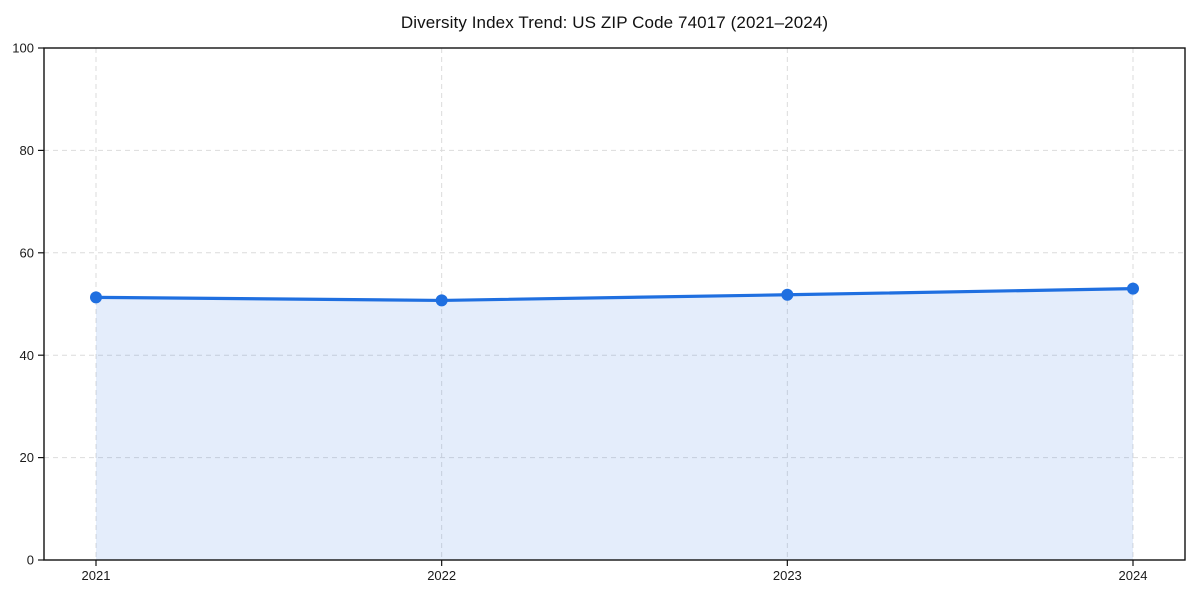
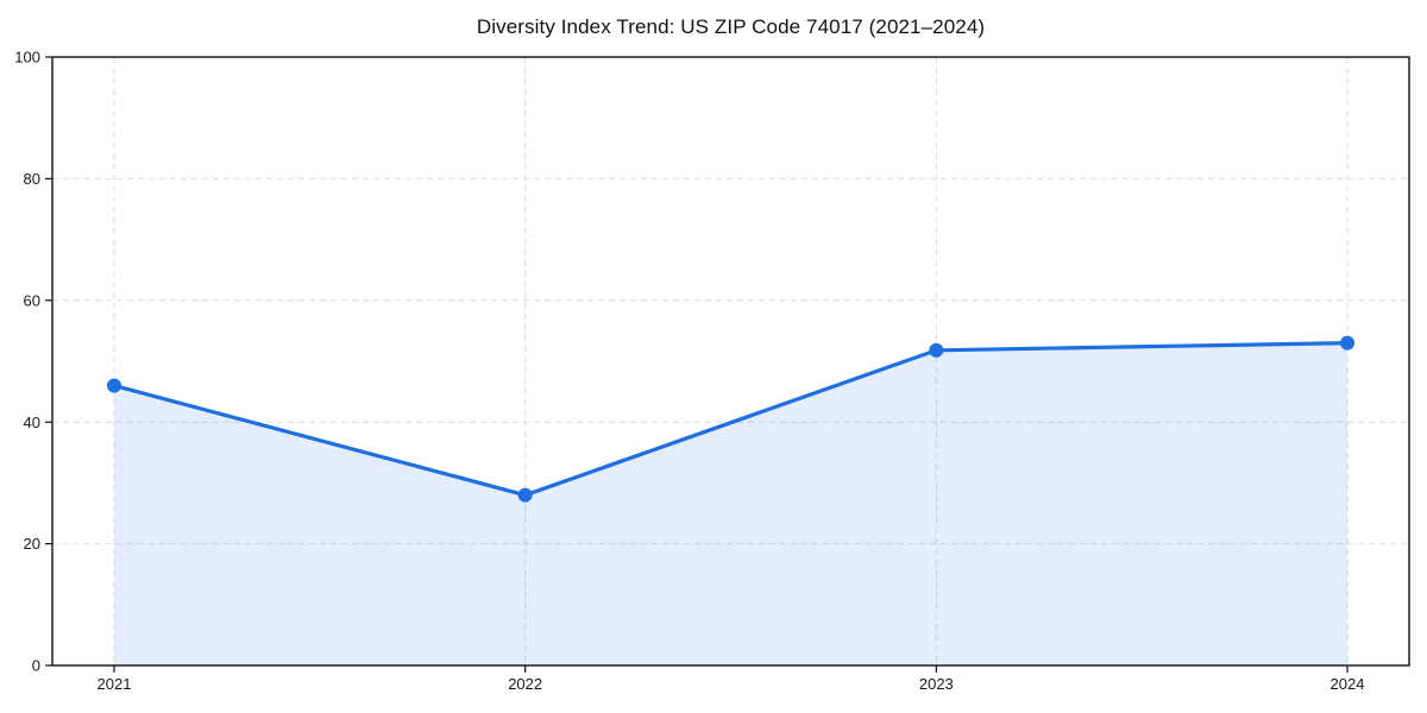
2021: 51 -> 46
2022: 51 -> 28
